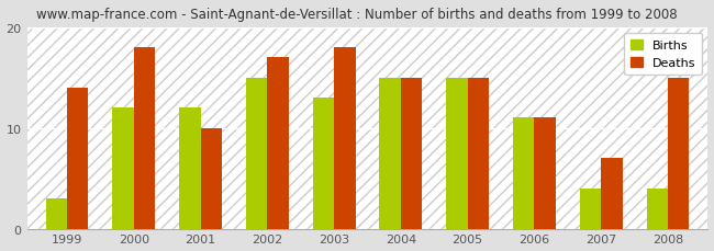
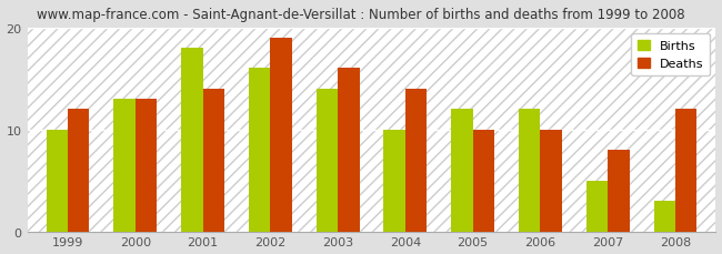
Births/1999: 3 -> 10
Deaths/1999: 14 -> 12
Births/2000: 12 -> 13
Deaths/2000: 18 -> 13
Births/2001: 12 -> 18
Deaths/2001: 10 -> 14
Births/2002: 15 -> 16
Deaths/2002: 17 -> 19
Births/2003: 13 -> 14
Deaths/2003: 18 -> 16
Births/2004: 15 -> 10
Deaths/2004: 15 -> 14
Births/2005: 15 -> 12
Deaths/2005: 15 -> 10
Births/2006: 11 -> 12
Deaths/2006: 11 -> 10
Births/2007: 4 -> 5
Deaths/2007: 7 -> 8
Births/2008: 4 -> 3
Deaths/2008: 15 -> 12
